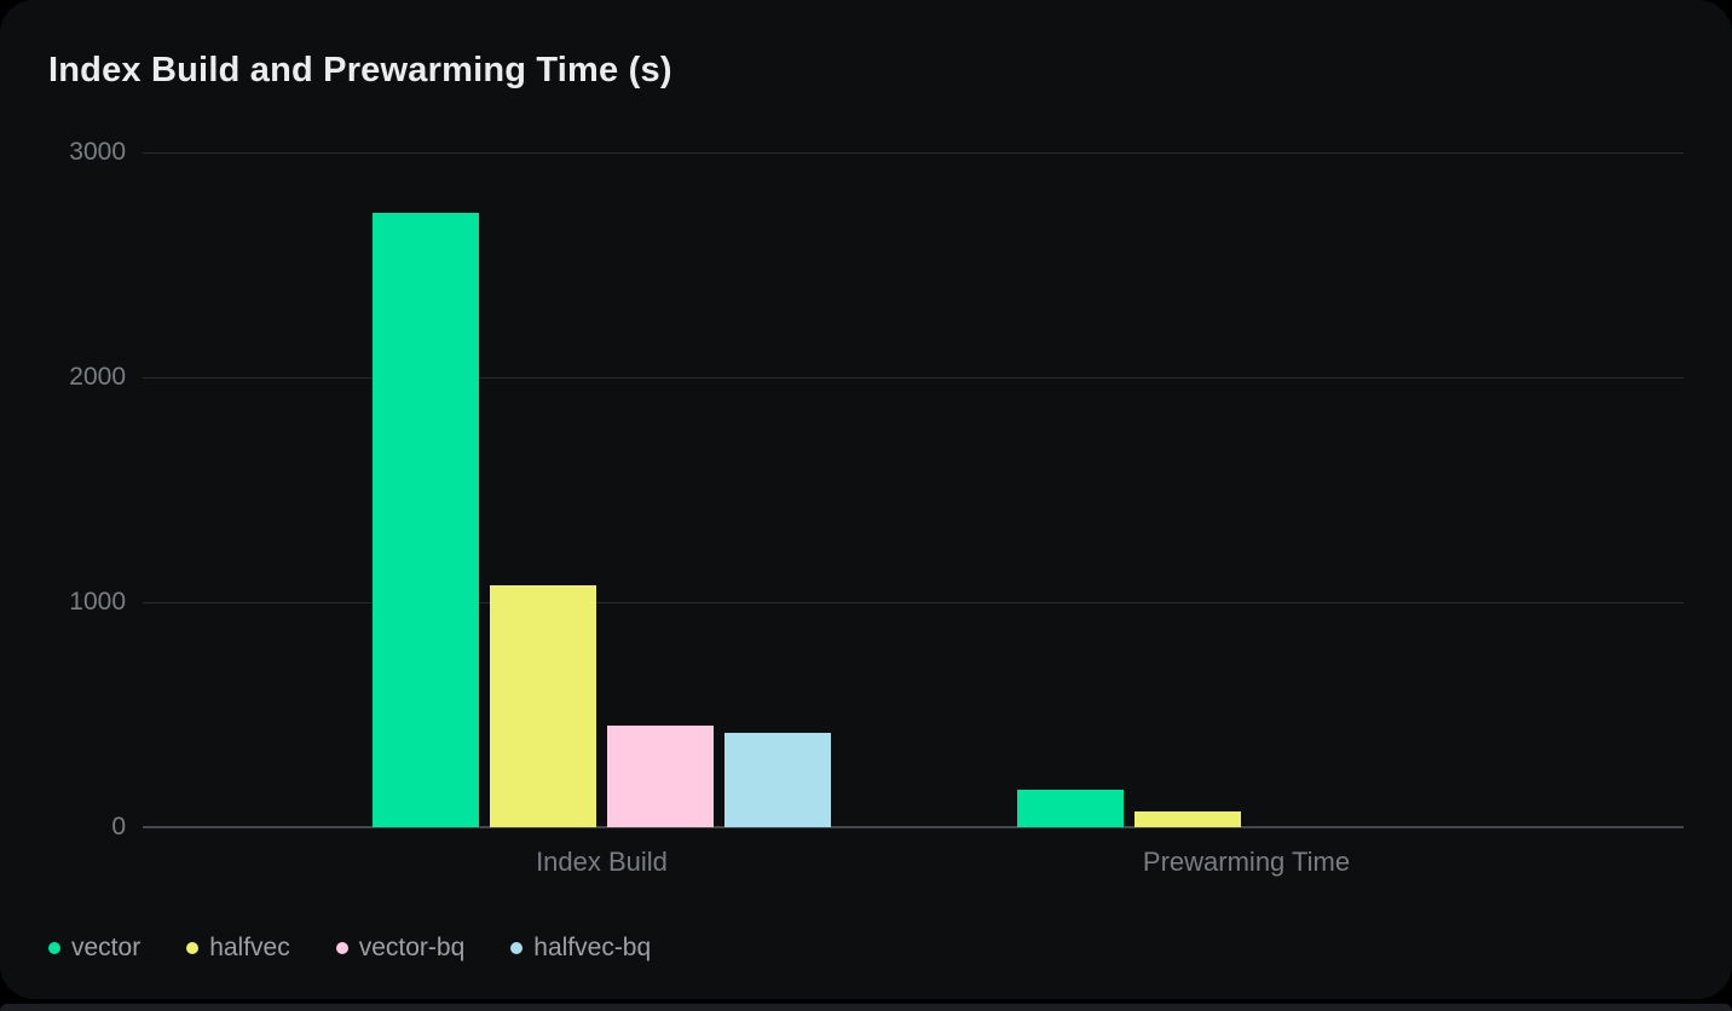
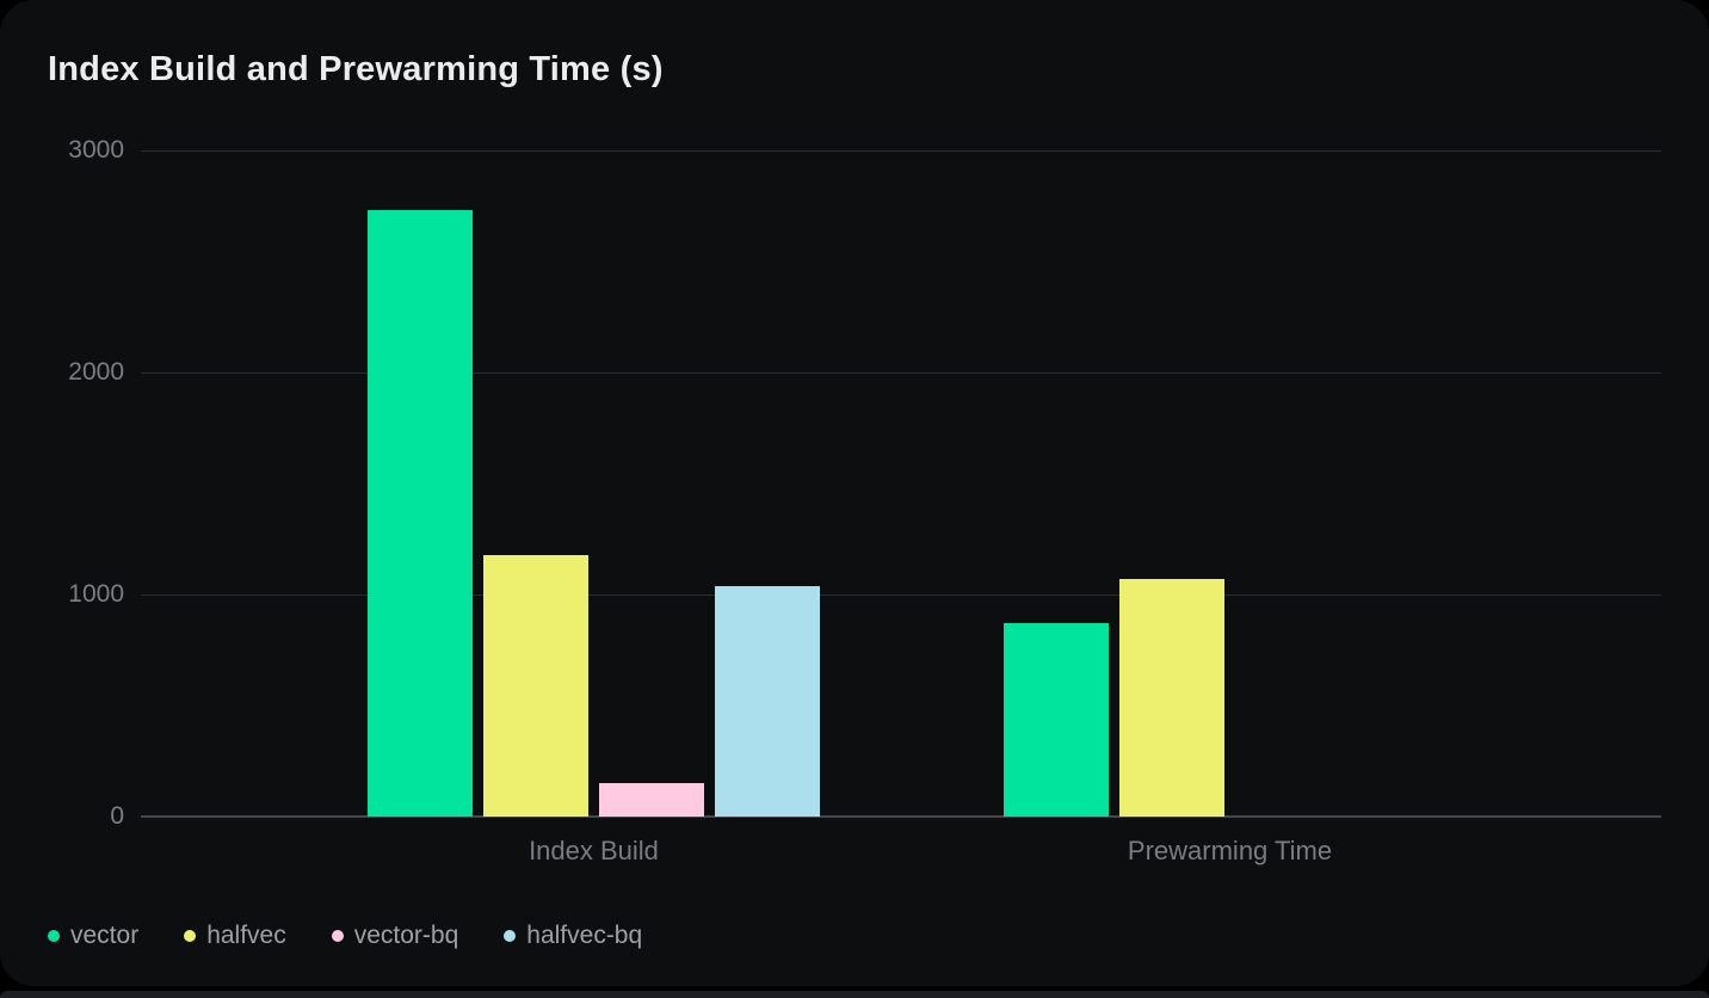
halfvec/Index Build: 1080 -> 1180
vector-bq/Index Build: 450 -> 150
halfvec-bq/Index Build: 420 -> 1040
vector/Prewarming Time: 160 -> 870
halfvec/Prewarming Time: 70 -> 1070
